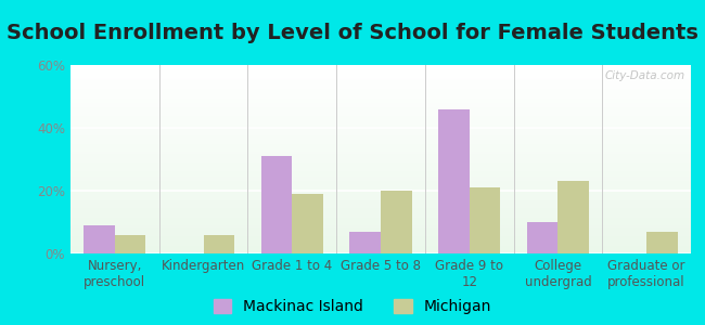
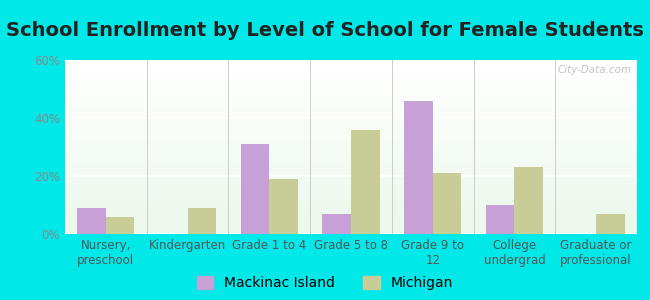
Michigan/Kindergarten: 6% -> 9%
Michigan/Grade 5 to 8: 20% -> 36%
